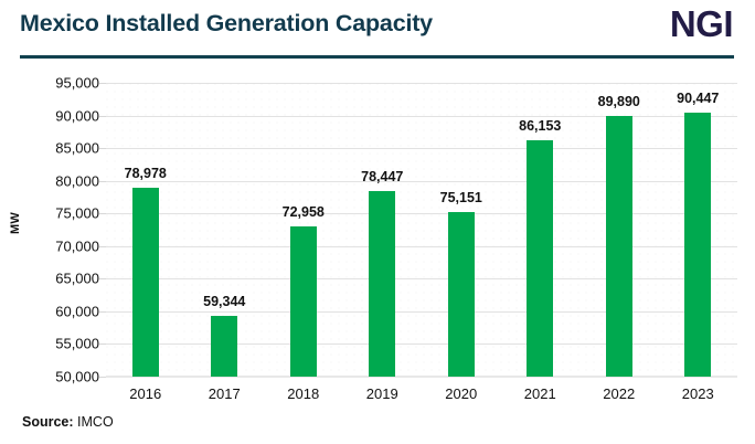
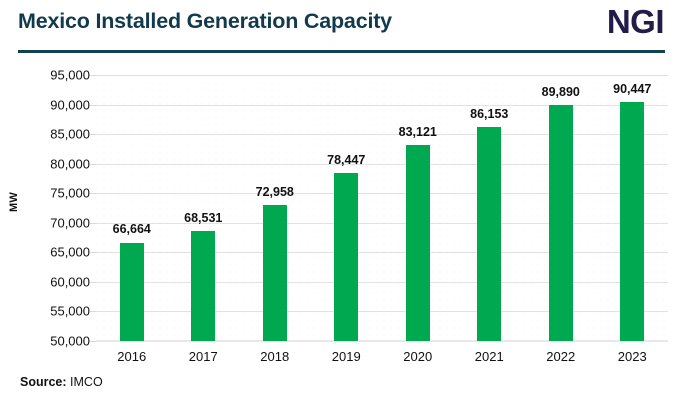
2016: 78,978 -> 66,664
2017: 59,344 -> 68,531
2020: 75,151 -> 83,121
